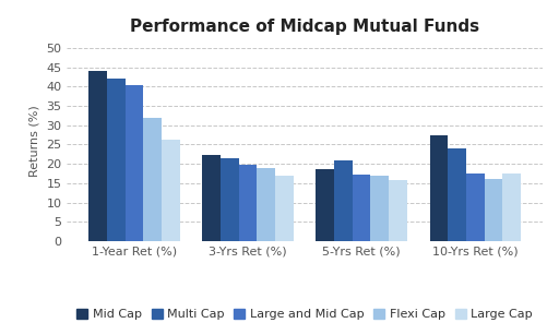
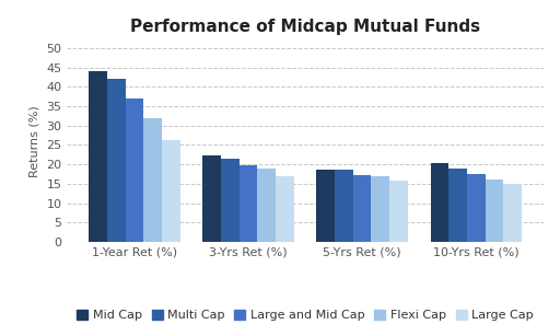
Large and Mid Cap/1-Year Ret (%): 40.5 -> 37.0
Multi Cap/5-Yrs Ret (%): 21.0 -> 18.7
Mid Cap/10-Yrs Ret (%): 27.5 -> 20.3
Multi Cap/10-Yrs Ret (%): 24.0 -> 18.8
Large Cap/10-Yrs Ret (%): 17.5 -> 14.9
